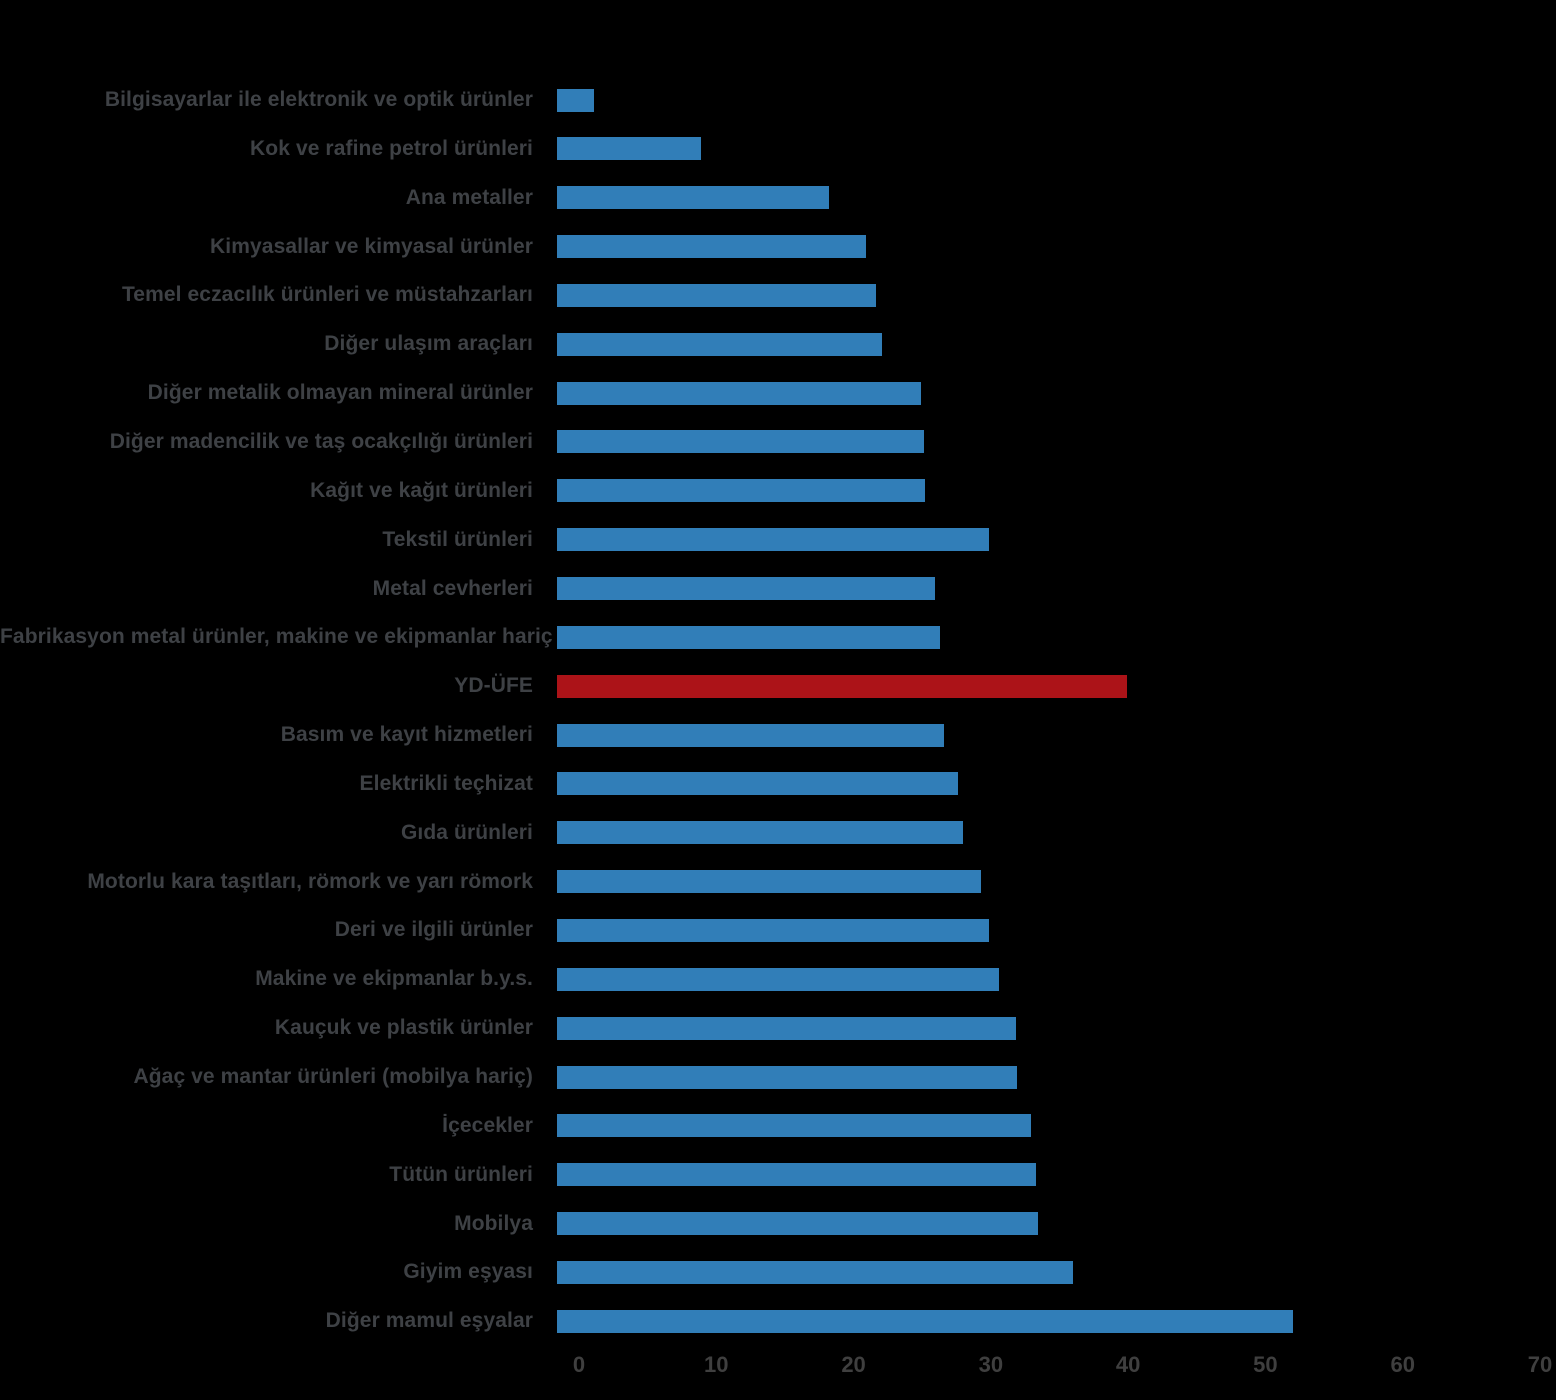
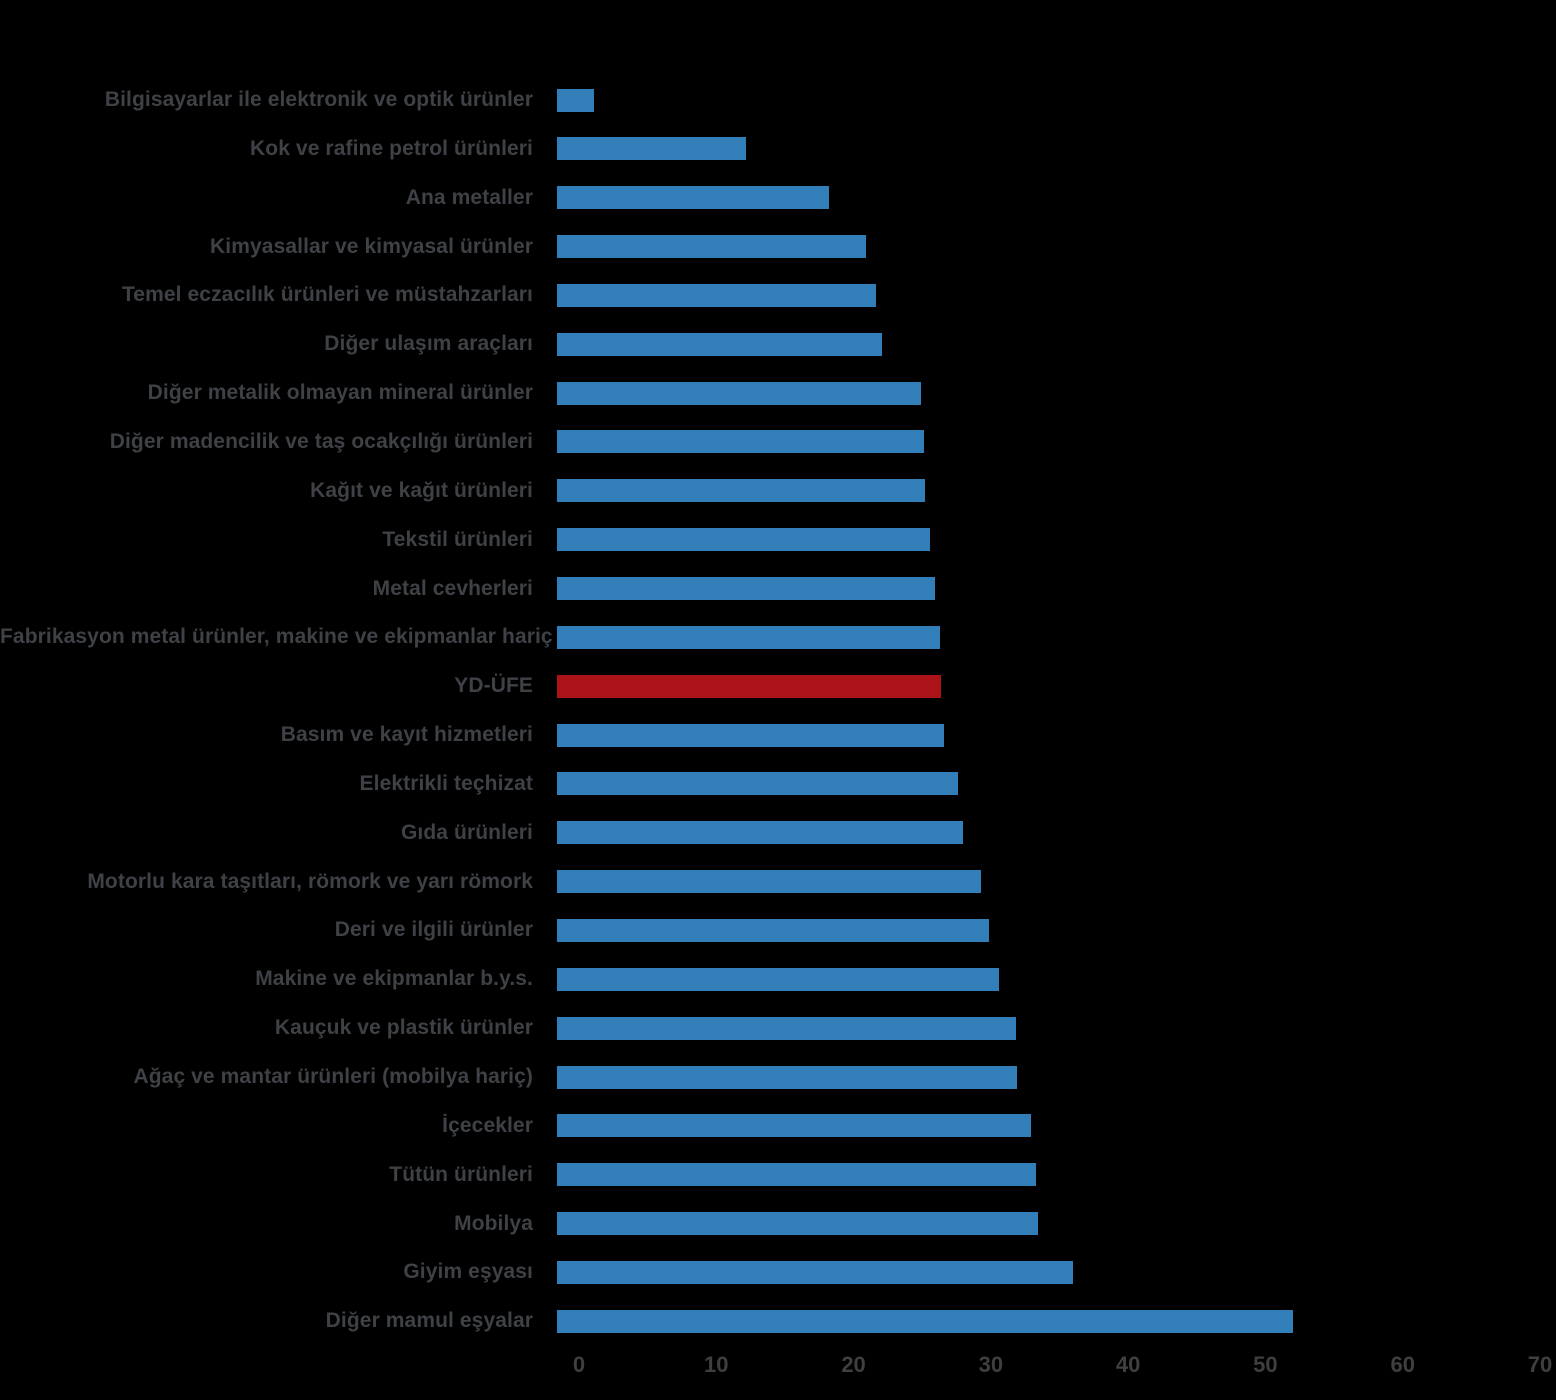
Kok ve rafine petrol ürünleri: 10.5 -> 13.8
Tekstil ürünleri: 31.5 -> 27.2
YD-ÜFE: 41.5 -> 28.0
